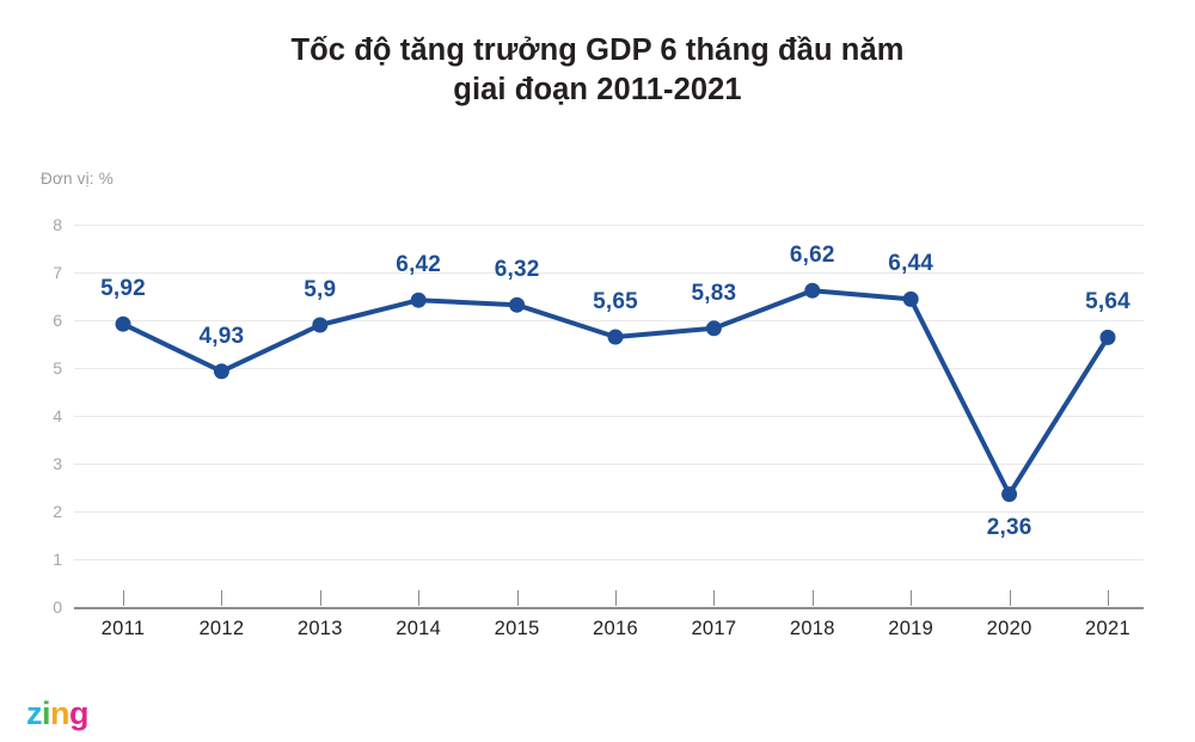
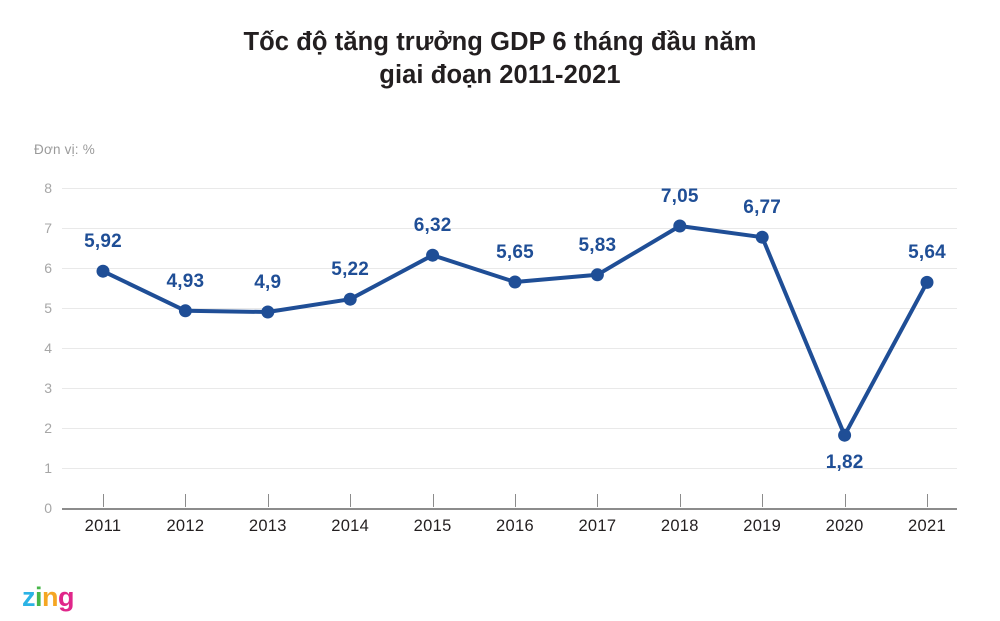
2013: 5,9 -> 4,9
2014: 6,42 -> 5,22
2018: 6,62 -> 7,05
2019: 6,44 -> 6,77
2020: 2,36 -> 1,82
